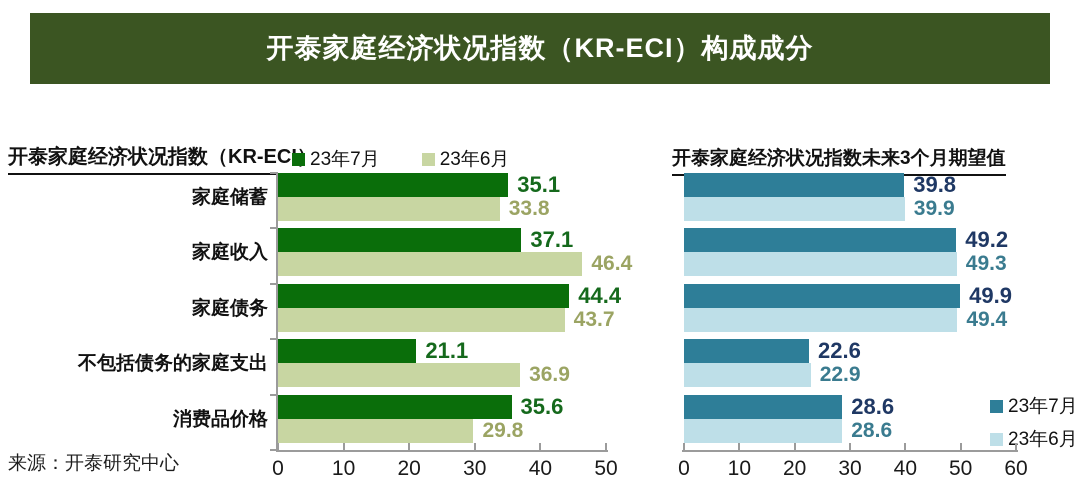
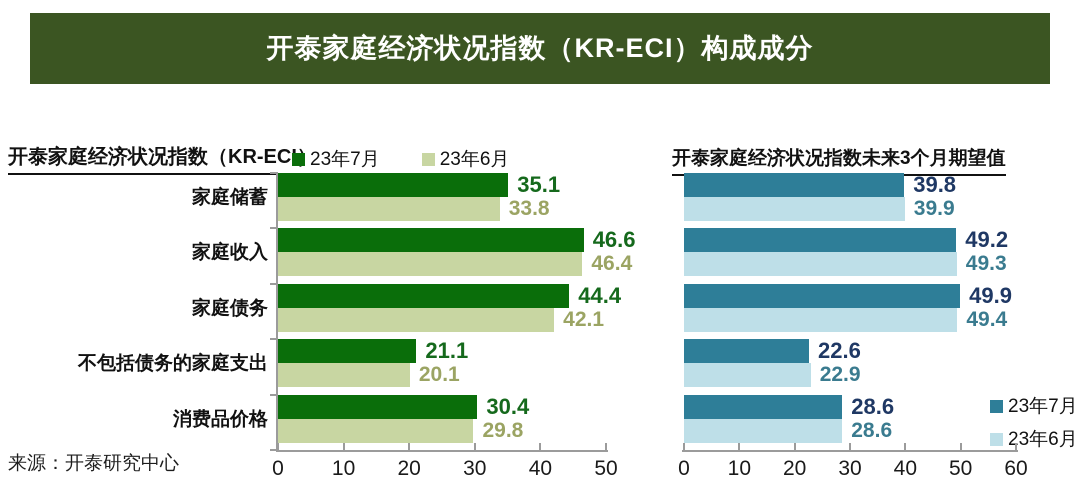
开泰家庭经济状况指数（KR-ECI）/23年7月/家庭收入: 37.1 -> 46.6
开泰家庭经济状况指数（KR-ECI）/23年6月/家庭债务: 43.7 -> 42.1
开泰家庭经济状况指数（KR-ECI）/23年6月/不包括债务的家庭支出: 36.9 -> 20.1
开泰家庭经济状况指数（KR-ECI）/23年7月/消费品价格: 35.6 -> 30.4
